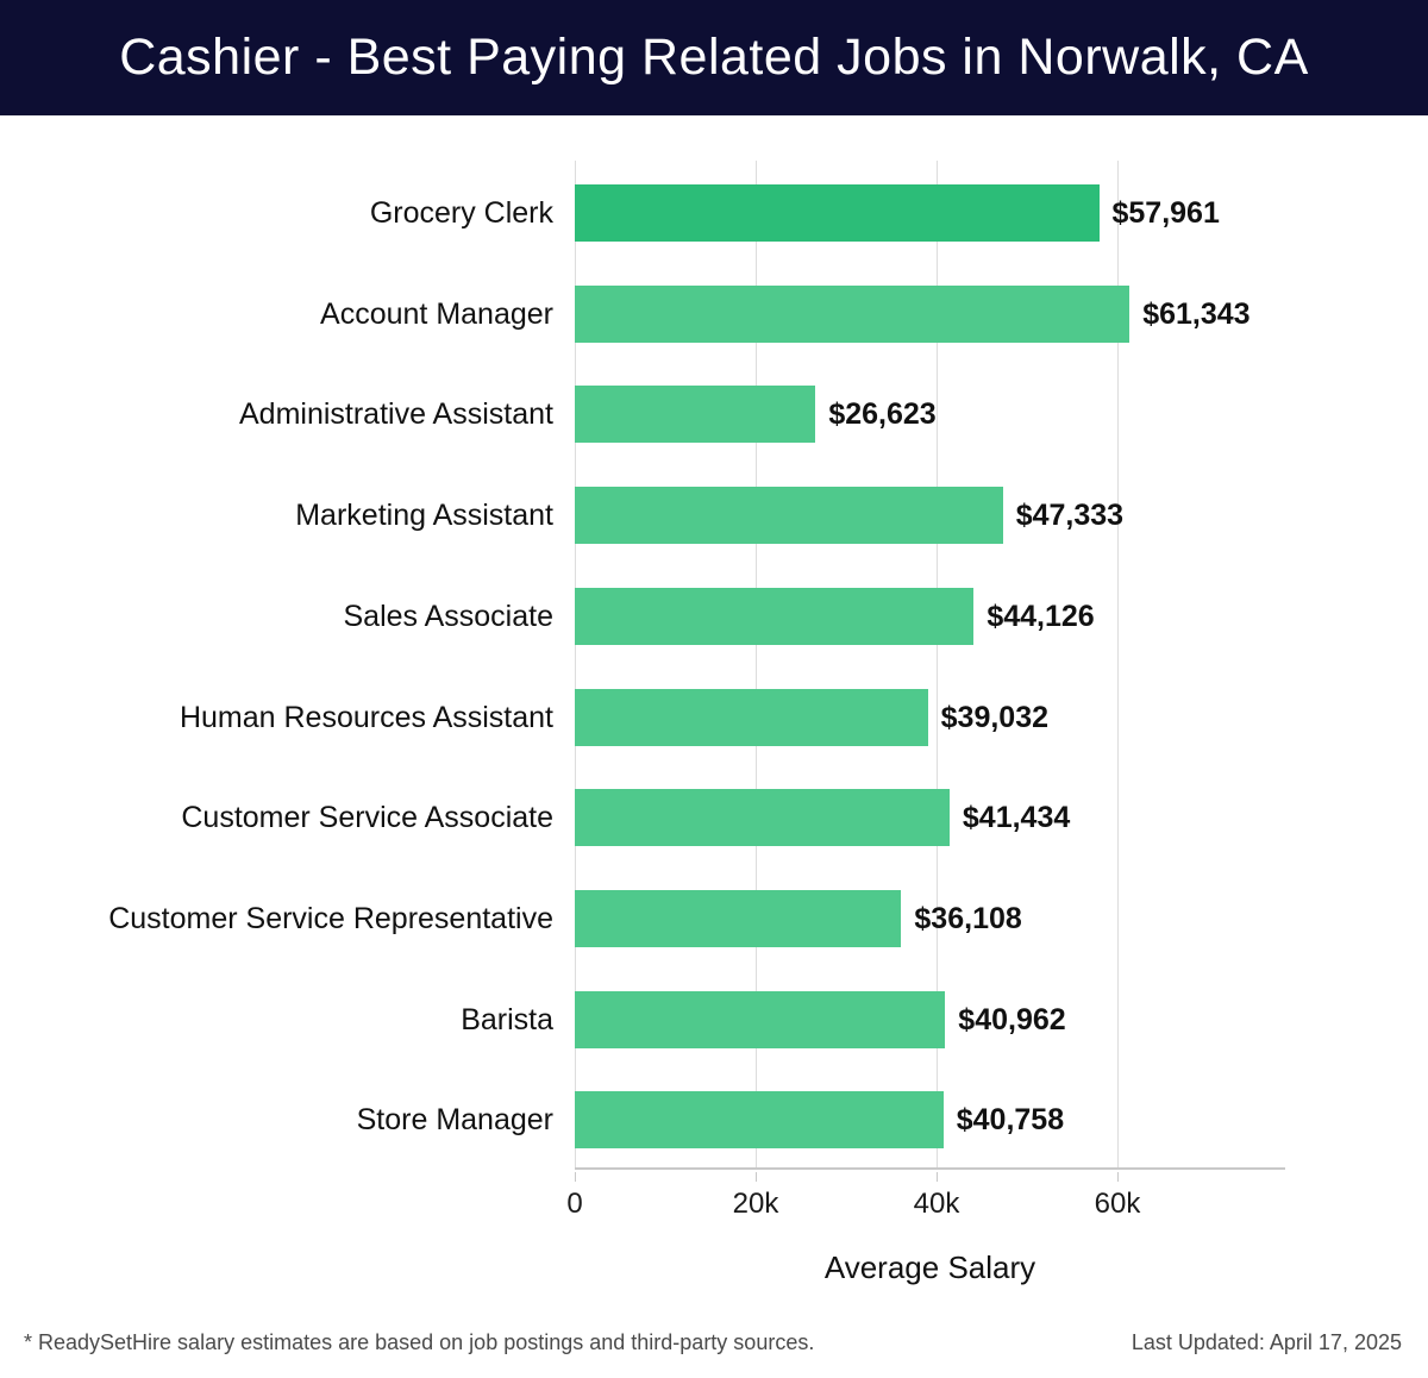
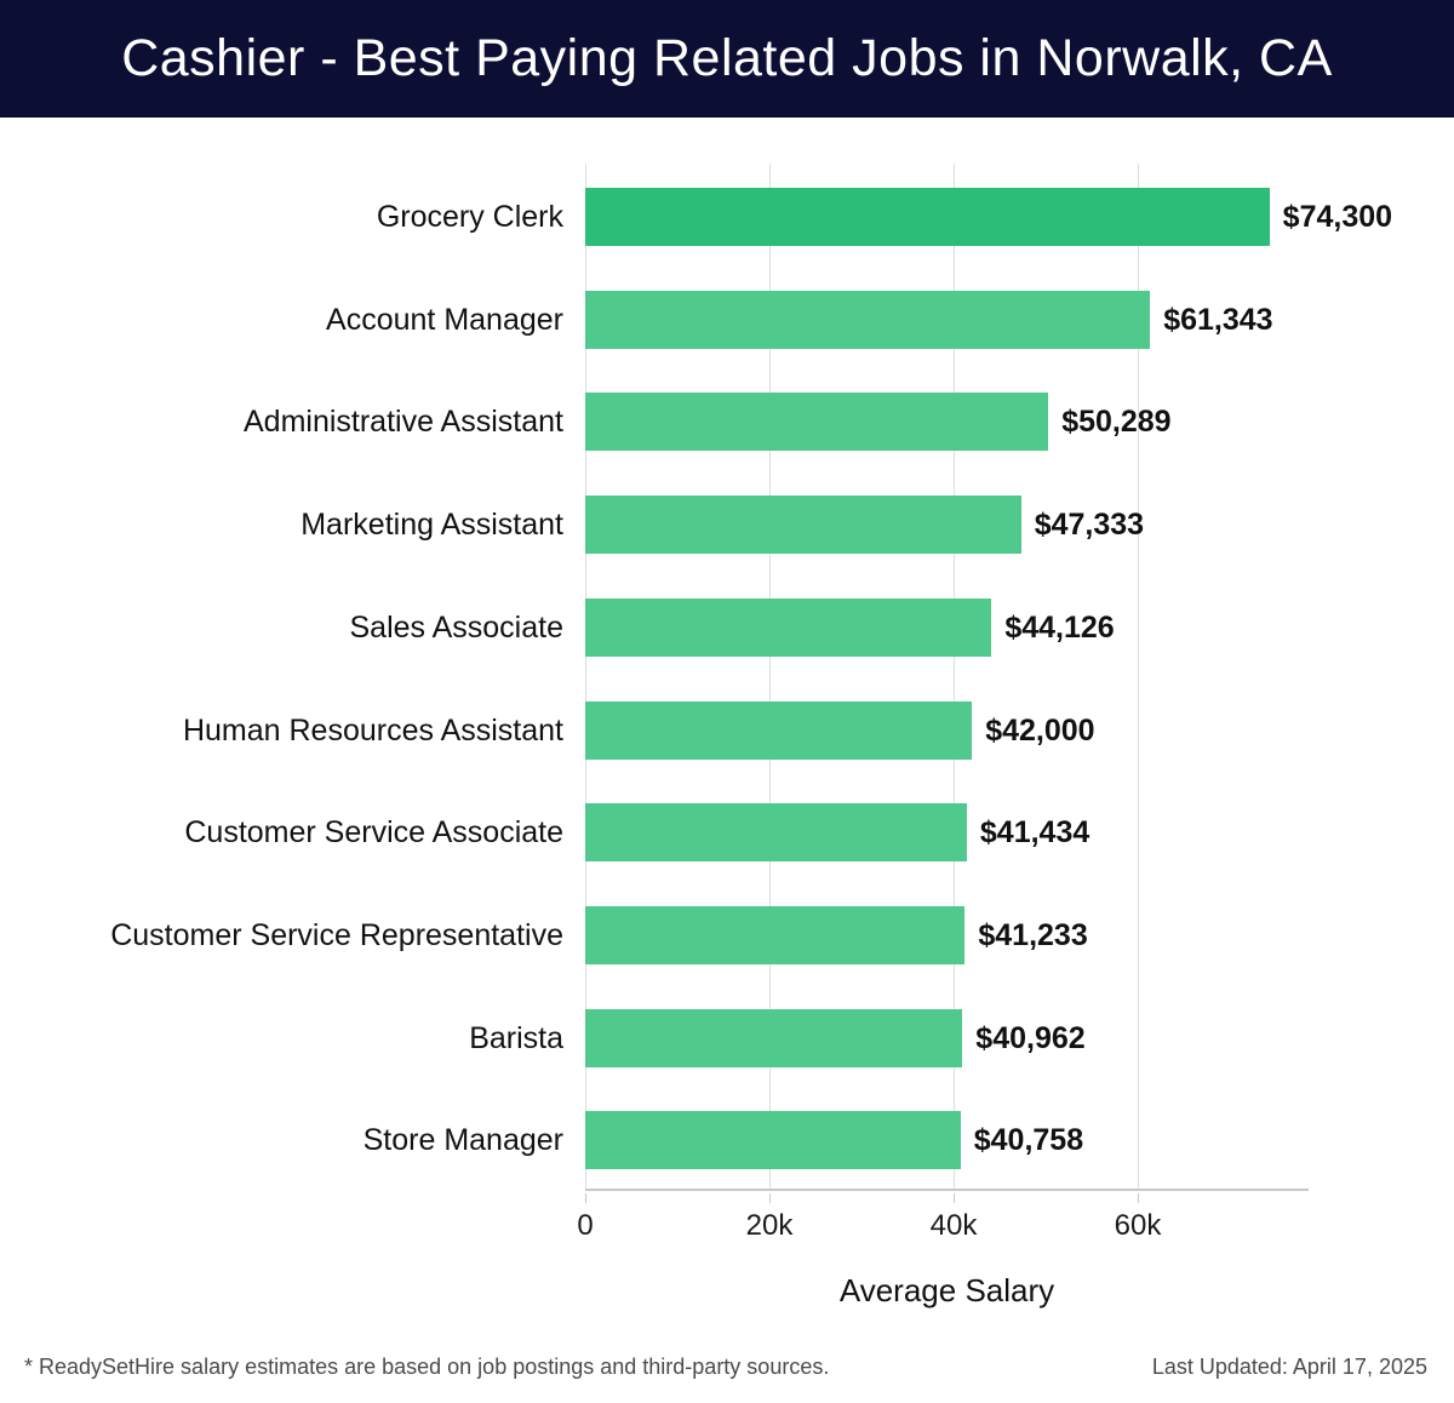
Grocery Clerk: $57,961 -> $74,300
Administrative Assistant: $26,623 -> $50,289
Human Resources Assistant: $39,032 -> $42,000
Customer Service Representative: $36,108 -> $41,233
